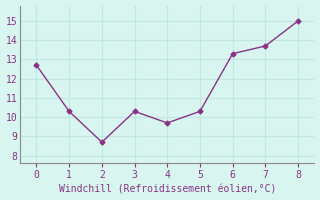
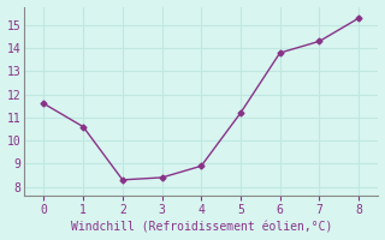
0: 12.7 -> 11.6
1: 10.3 -> 10.6
2: 8.7 -> 8.3
3: 10.3 -> 8.4
4: 9.7 -> 8.9
5: 10.3 -> 11.2
6: 13.3 -> 13.8
7: 13.7 -> 14.3
8: 15.0 -> 15.3
